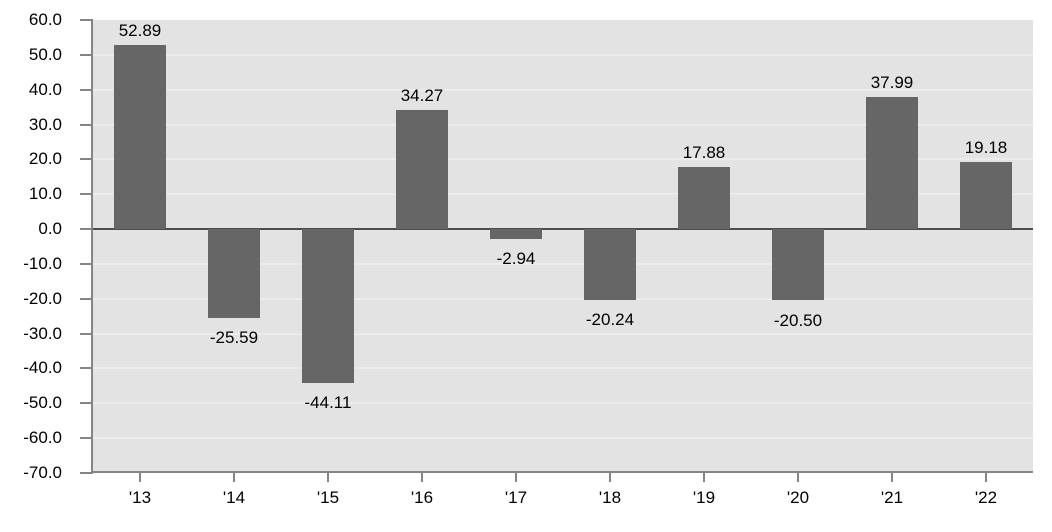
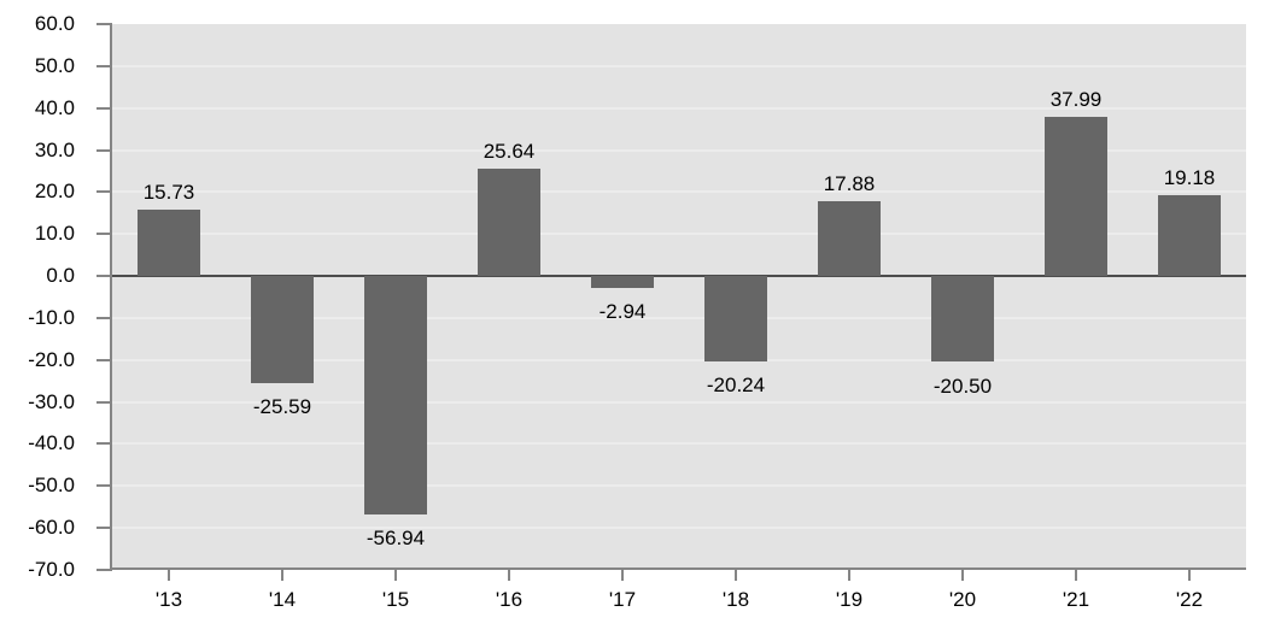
'13: 52.89 -> 15.73
'15: -44.11 -> -56.94
'16: 34.27 -> 25.64
